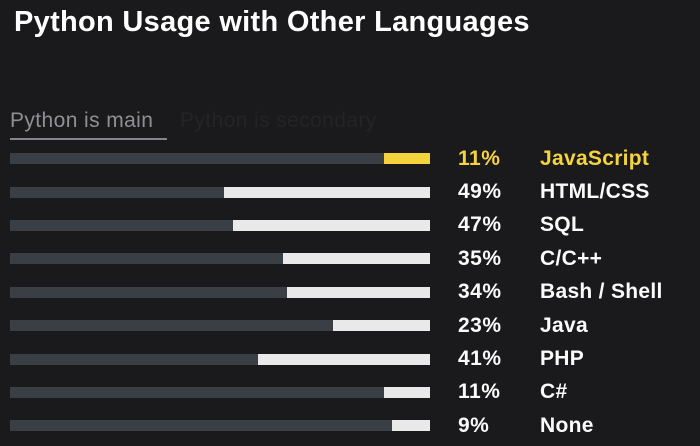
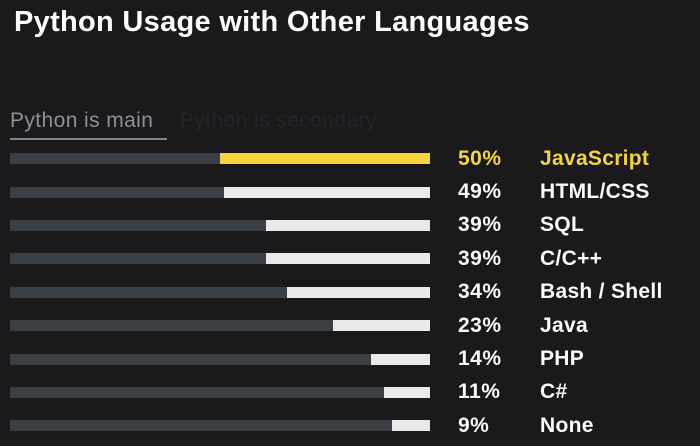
JavaScript: 11% -> 50%
SQL: 47% -> 39%
C/C++: 35% -> 39%
PHP: 41% -> 14%
